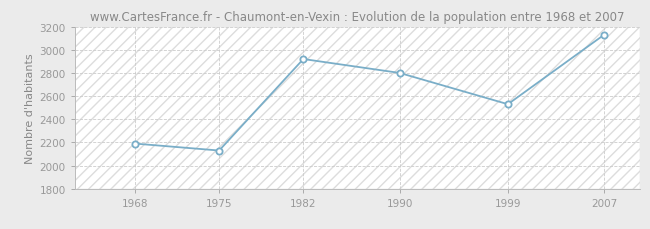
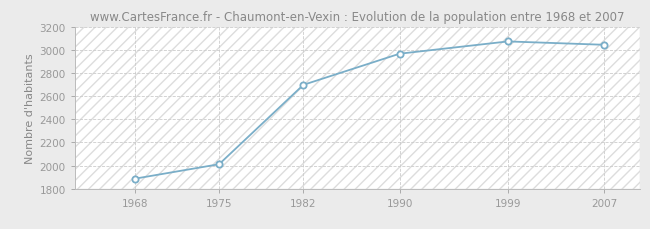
1968: 2190 -> 1890
1975: 2130 -> 2010
1982: 2920 -> 2700
1990: 2800 -> 2970
1999: 2530 -> 3070
2007: 3130 -> 3040
